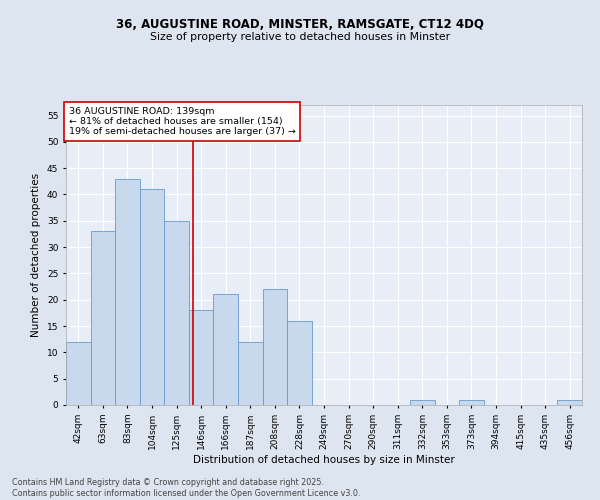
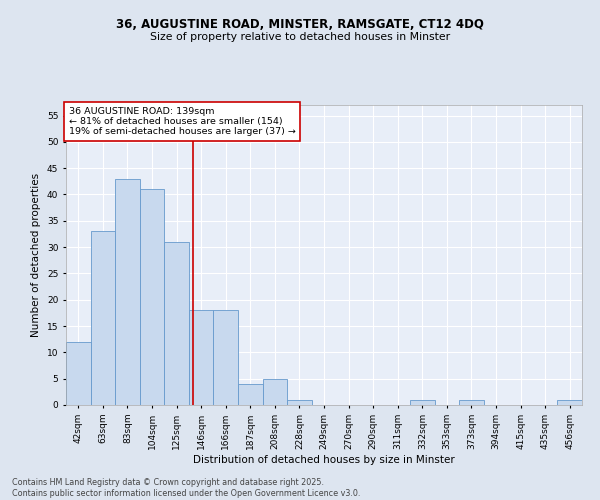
125sqm: 35 -> 31
166sqm: 21 -> 18
187sqm: 12 -> 4
208sqm: 22 -> 5
228sqm: 16 -> 1
